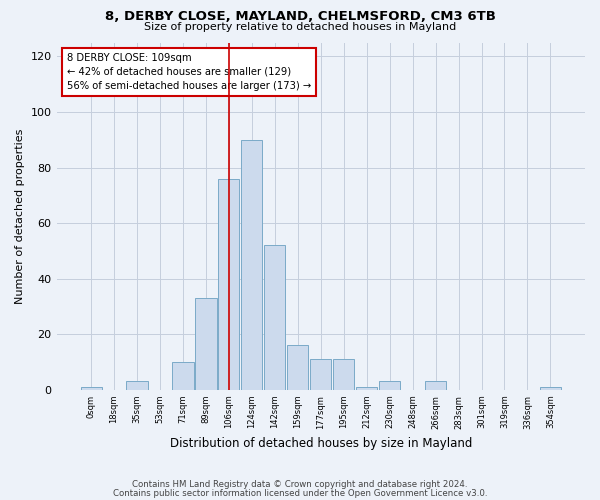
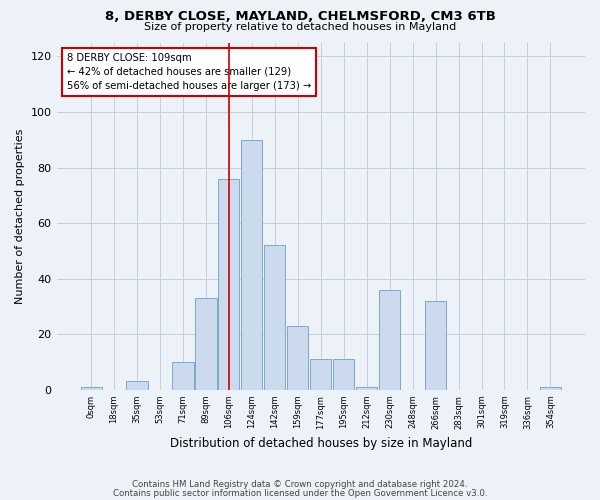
159sqm: 16 -> 23
230sqm: 3 -> 36
266sqm: 3 -> 32
